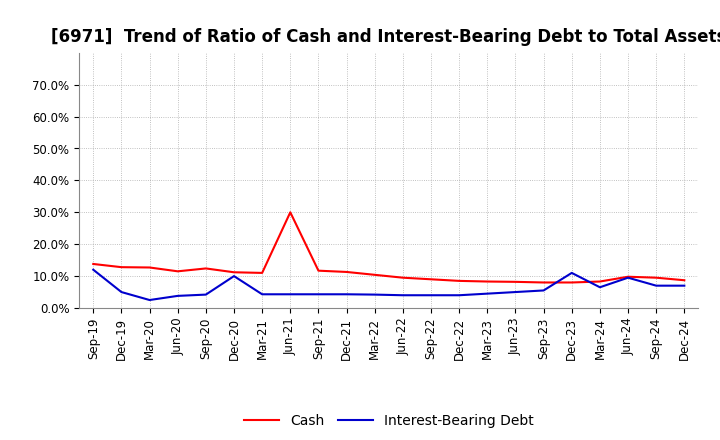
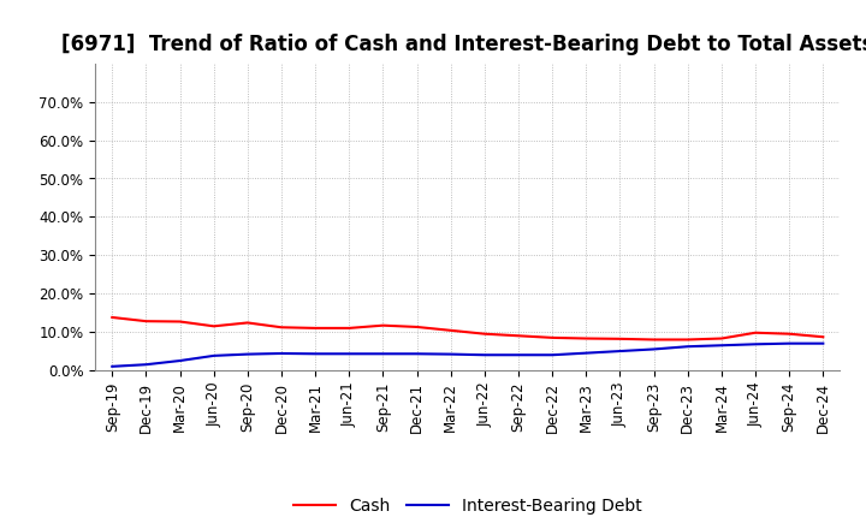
Interest-Bearing Debt/Sep-19: 12.0% -> 1.0%
Interest-Bearing Debt/Dec-19: 5.0% -> 1.5%
Interest-Bearing Debt/Dec-20: 10.0% -> 4.4%
Cash/Jun-21: 30.0% -> 11.0%
Interest-Bearing Debt/Dec-23: 11.0% -> 6.2%
Interest-Bearing Debt/Jun-24: 9.5% -> 6.8%
